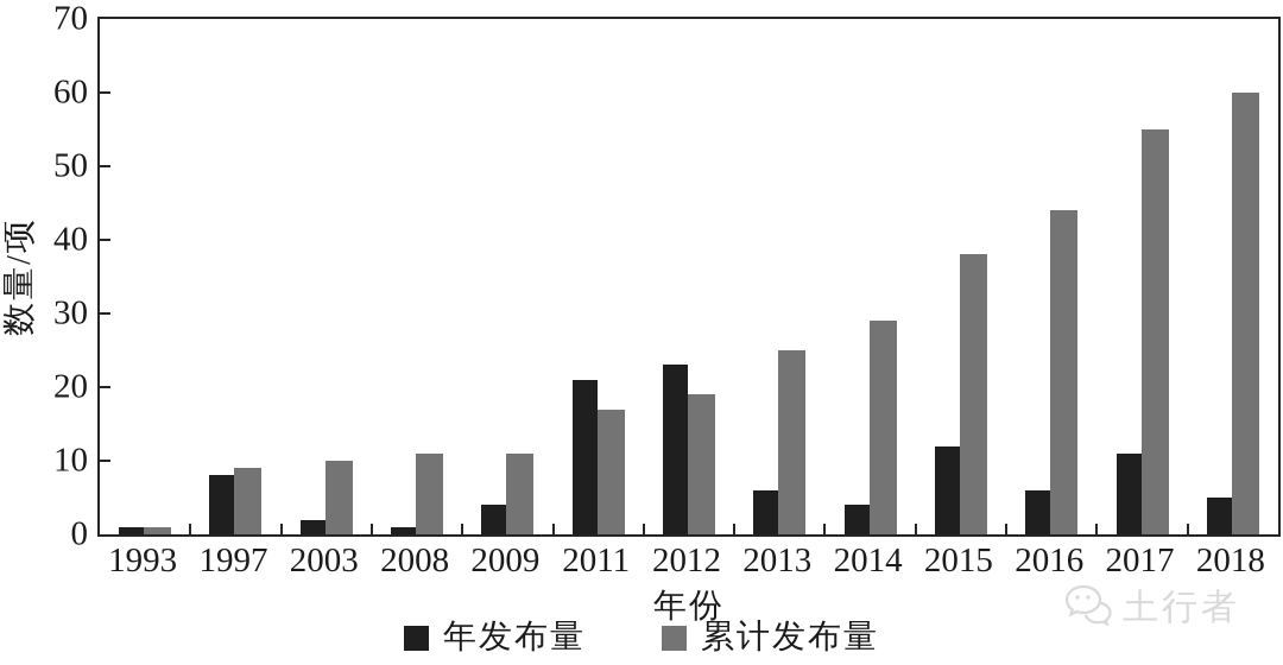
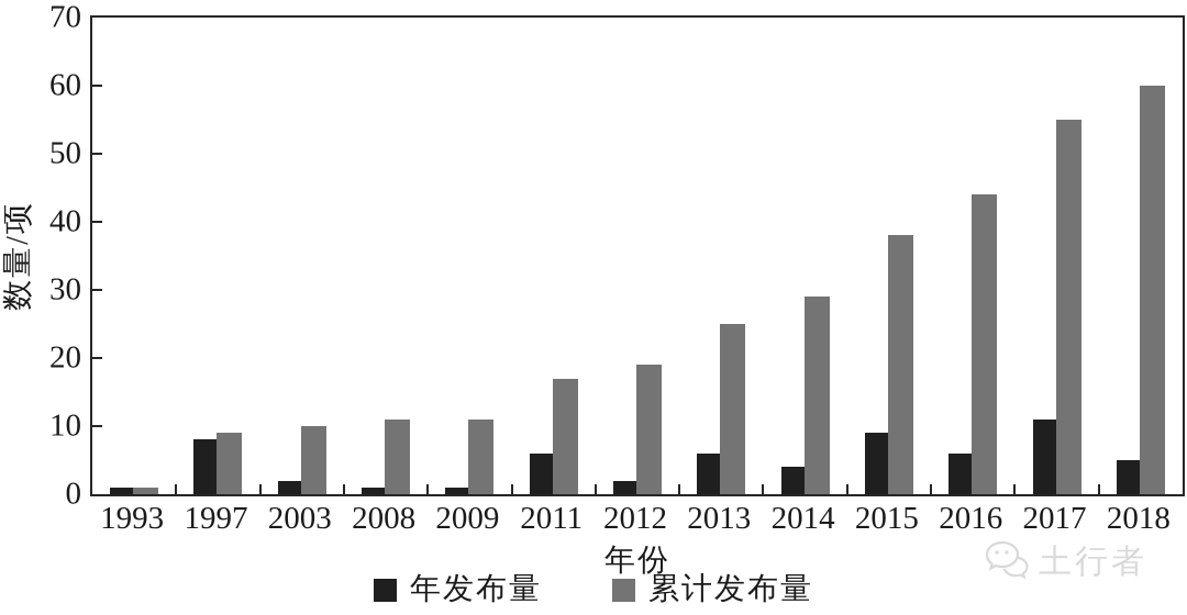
年发布量/2009: 4 -> 1
年发布量/2011: 21 -> 6
年发布量/2012: 23 -> 2
年发布量/2015: 12 -> 9
